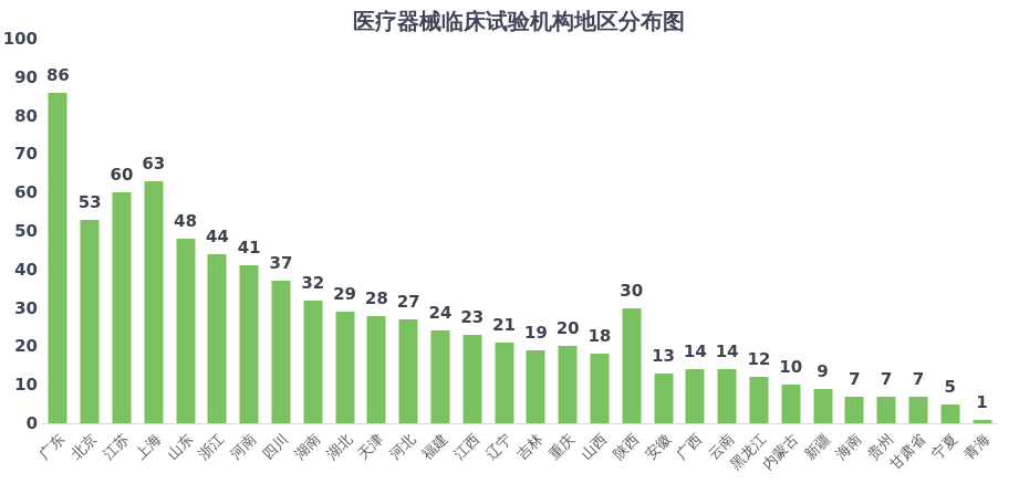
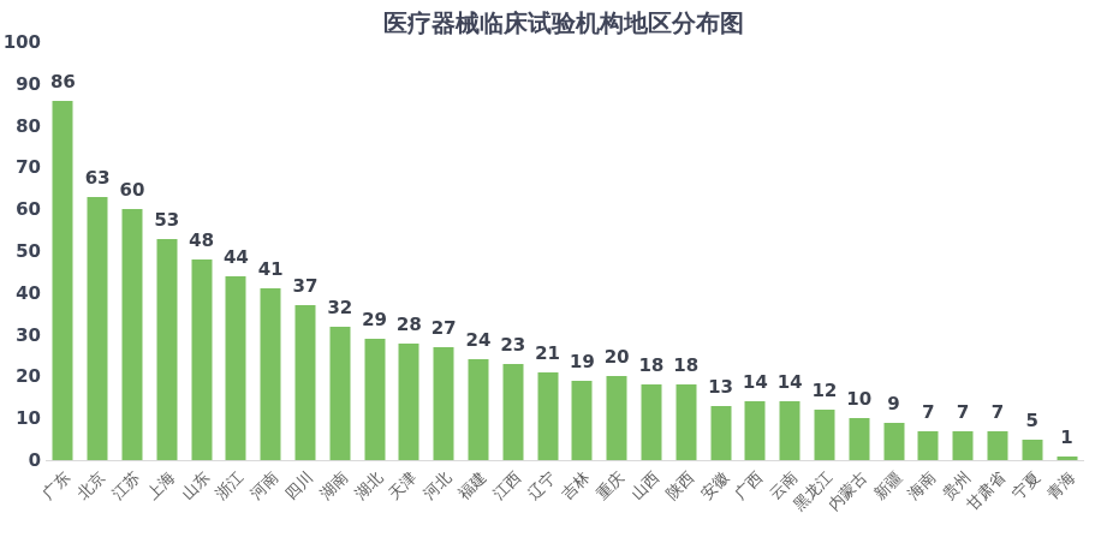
北京: 53 -> 63
上海: 63 -> 53
陕西: 30 -> 18
